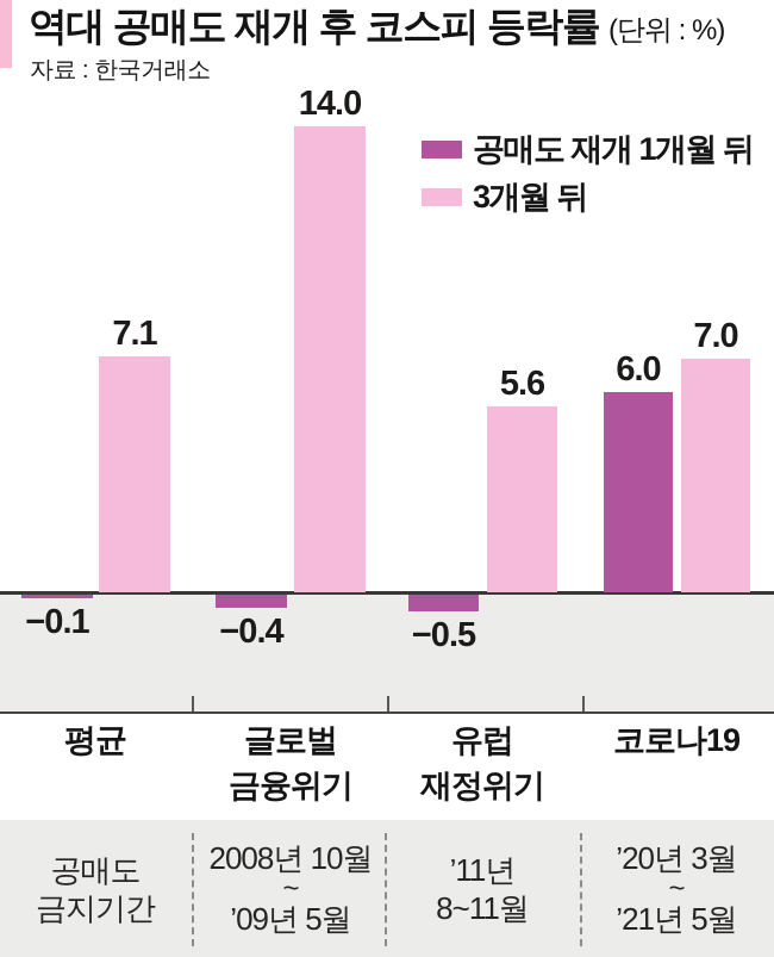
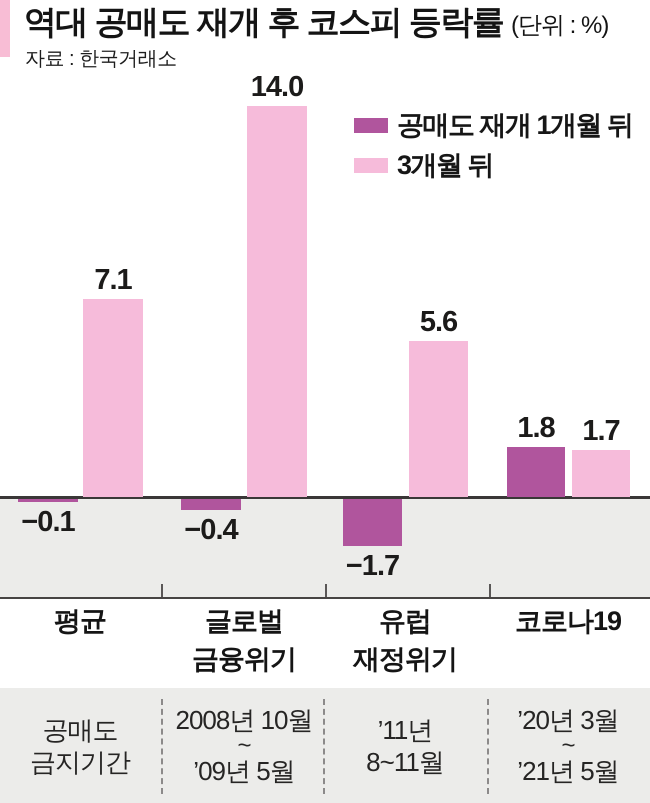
공매도 재개 1개월 뒤/유럽 재정위기: −0.5 -> −1.7
공매도 재개 1개월 뒤/코로나19: 6.0 -> 1.8
3개월 뒤/코로나19: 7.0 -> 1.7
